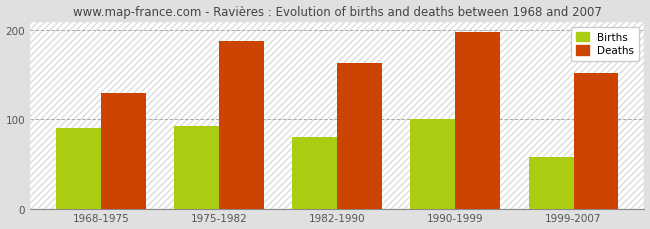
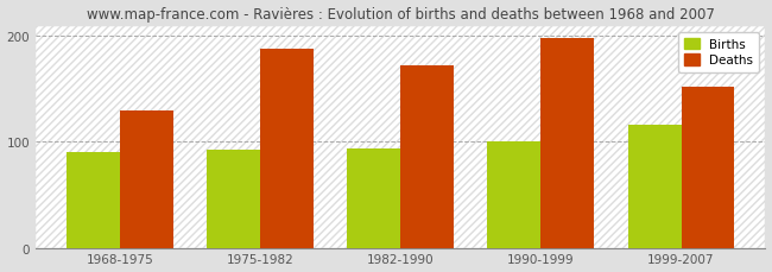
Births/1982-1990: 80 -> 94
Deaths/1982-1990: 163 -> 172
Births/1999-2007: 58 -> 116
